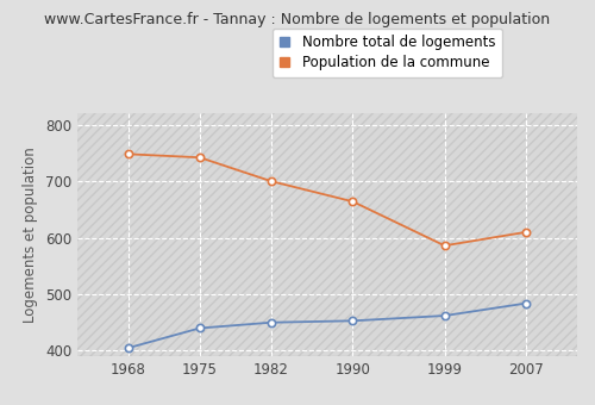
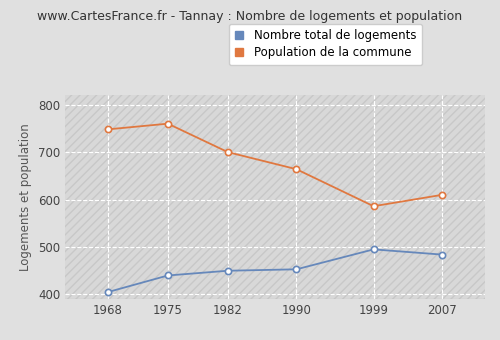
Population de la commune/1975: 742 -> 760
Nombre total de logements/1999: 462 -> 495
